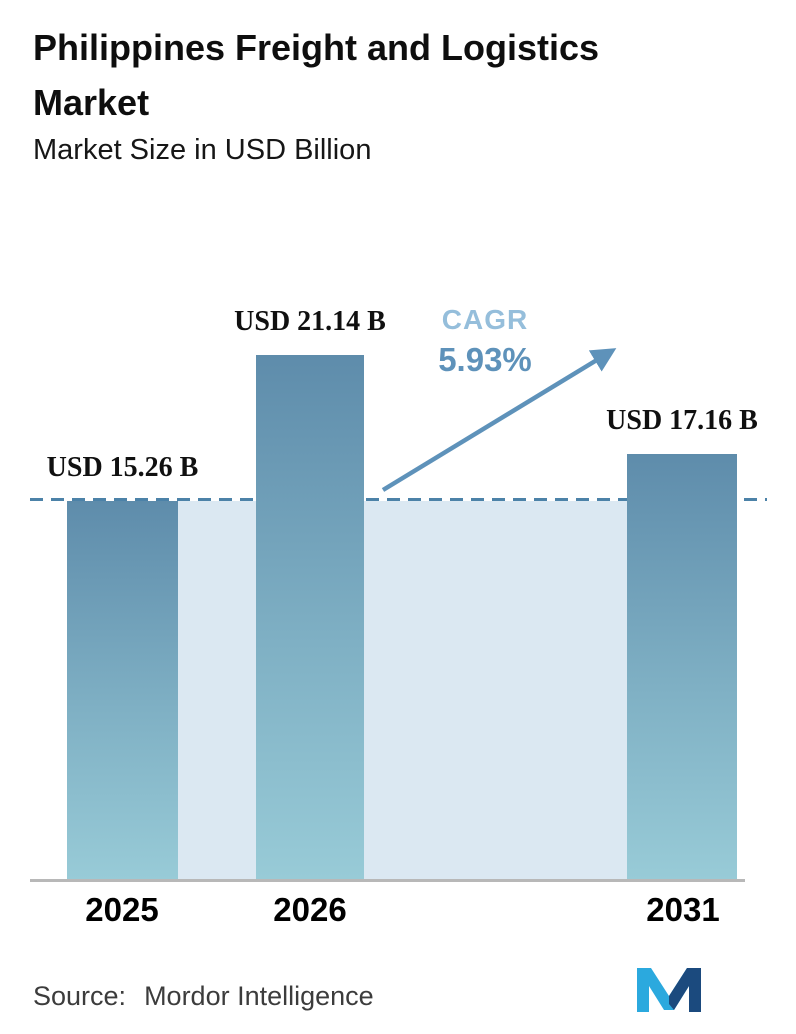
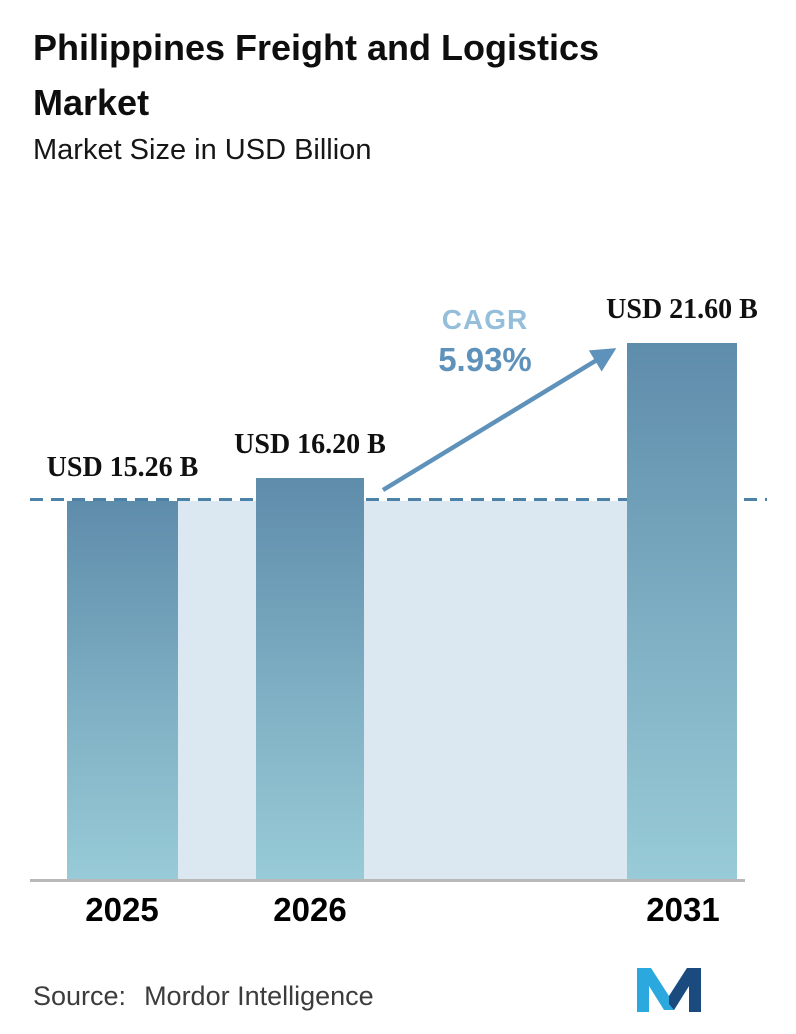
2026: 21.14 -> 16.20
2031: 17.16 -> 21.60
